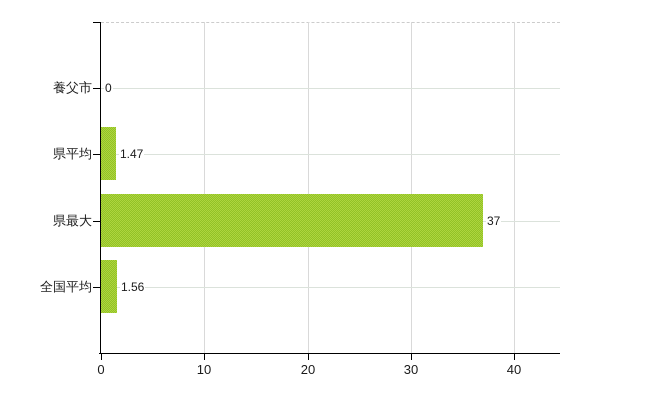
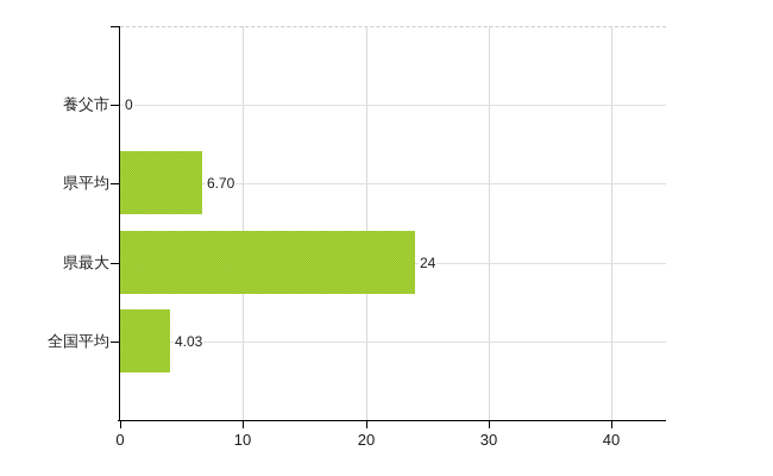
県平均: 1.47 -> 6.70
県最大: 37 -> 24
全国平均: 1.56 -> 4.03
